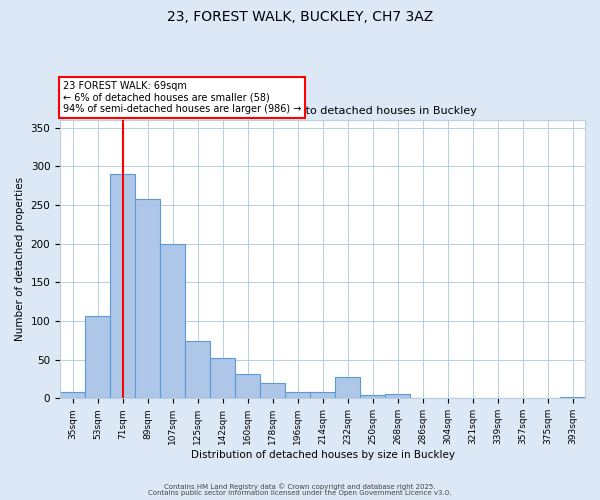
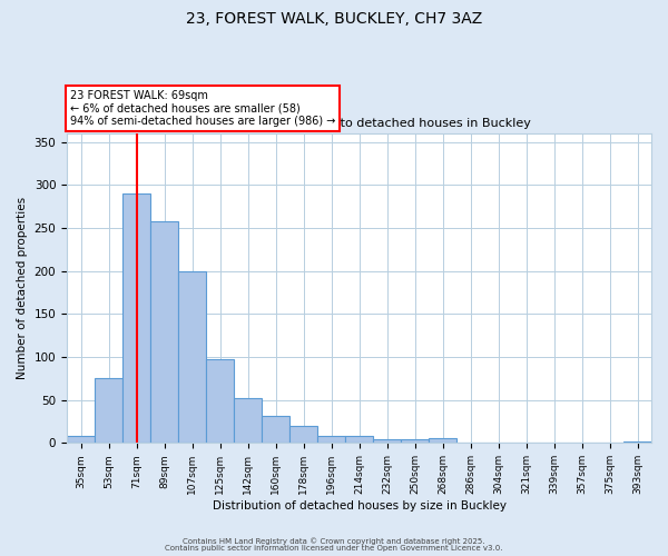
53sqm: 106 -> 75
125sqm: 74 -> 98
232sqm: 28 -> 4
